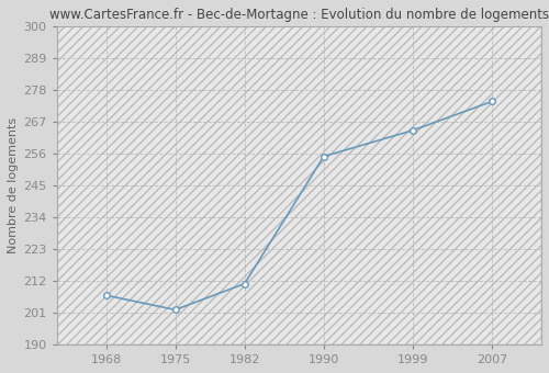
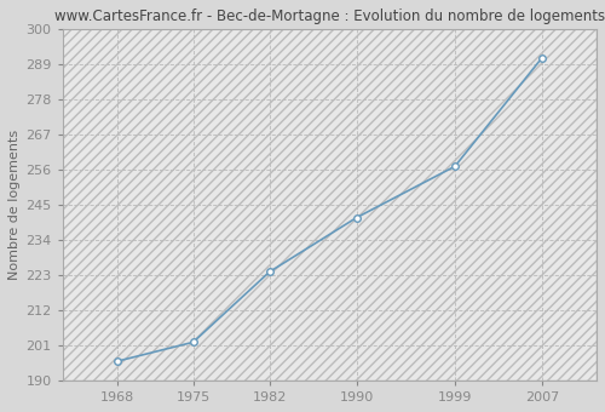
1968: 207 -> 196
1982: 211 -> 224
1990: 255 -> 241
1999: 264 -> 257
2007: 274 -> 291
